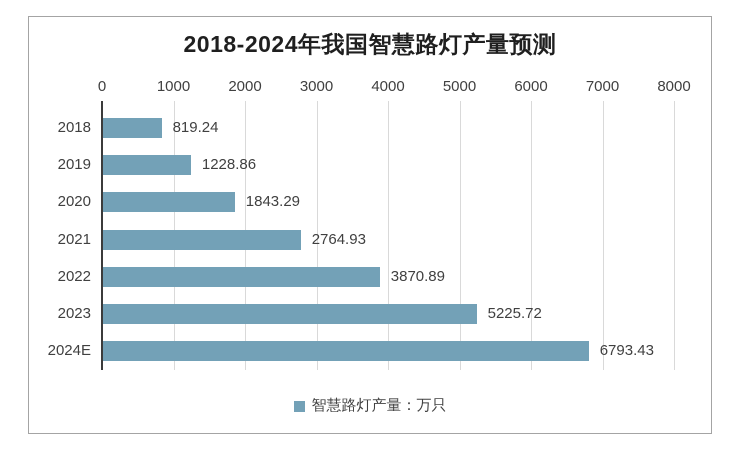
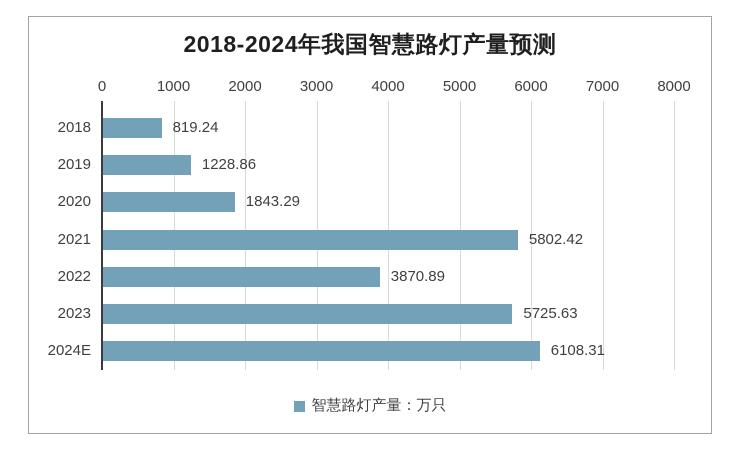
2021: 2764.93 -> 5802.42
2023: 5225.72 -> 5725.63
2024E: 6793.43 -> 6108.31
